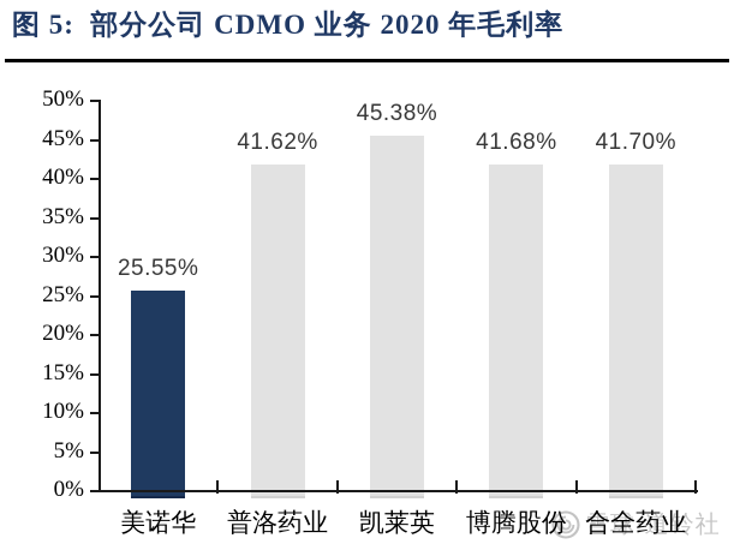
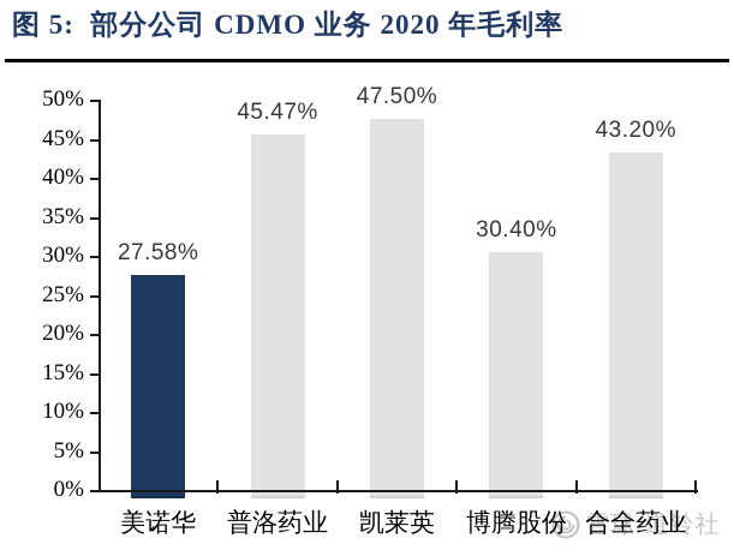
美诺华: 25.55% -> 27.58%
普洛药业: 41.62% -> 45.47%
凯莱英: 45.38% -> 47.50%
博腾股份: 41.68% -> 30.40%
合全药业: 41.70% -> 43.20%
